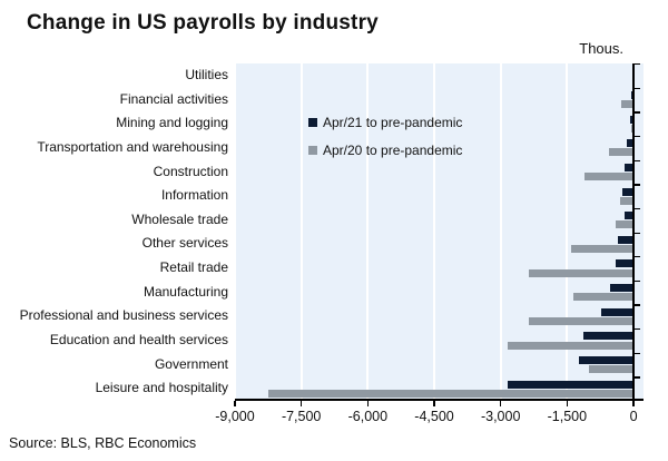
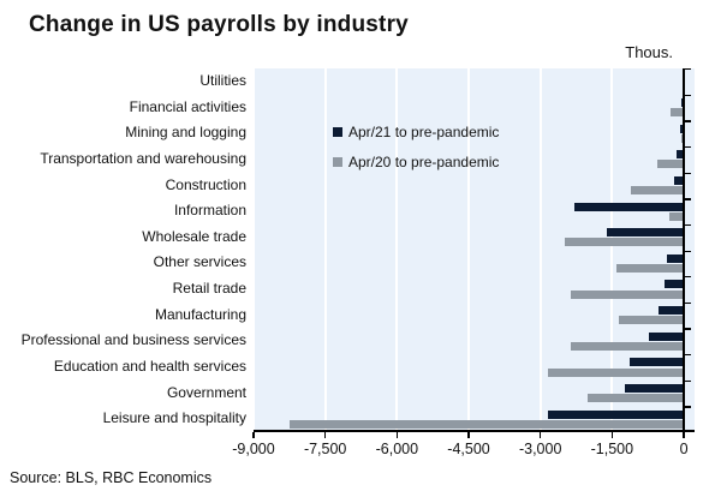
Apr/21 to pre-pandemic/Information: -300 -> -2300
Apr/21 to pre-pandemic/Wholesale trade: -200 -> -1600
Apr/20 to pre-pandemic/Wholesale trade: -400 -> -2500
Apr/20 to pre-pandemic/Government: -1000 -> -2000
